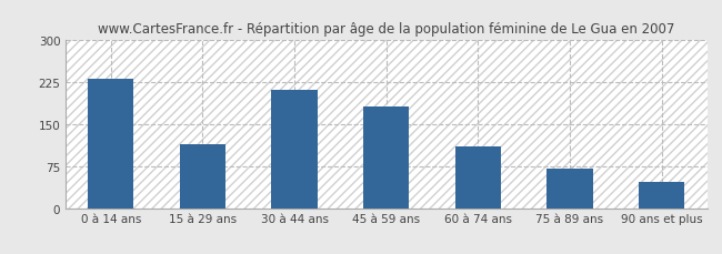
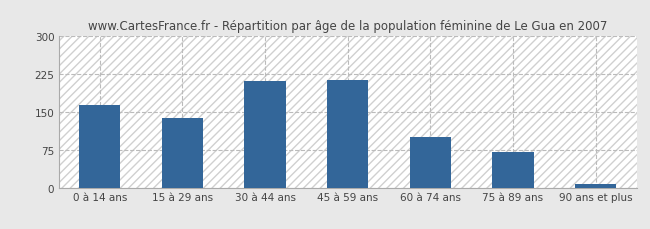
0 à 14 ans: 230 -> 163
15 à 29 ans: 114 -> 138
45 à 59 ans: 182 -> 213
60 à 74 ans: 110 -> 100
90 ans et plus: 46 -> 8
